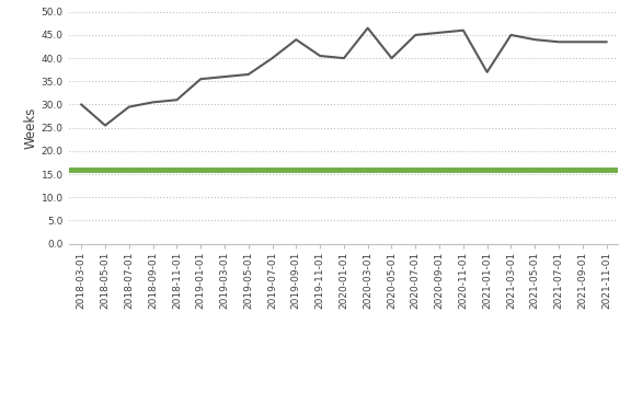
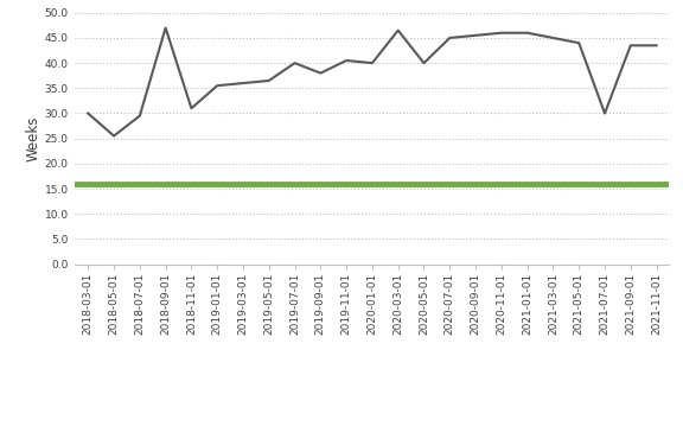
2018-09-01: 30.5 -> 47.0
2019-09-01: 44.0 -> 38.0
2021-01-01: 37.0 -> 46.0
2021-07-01: 43.5 -> 30.0
